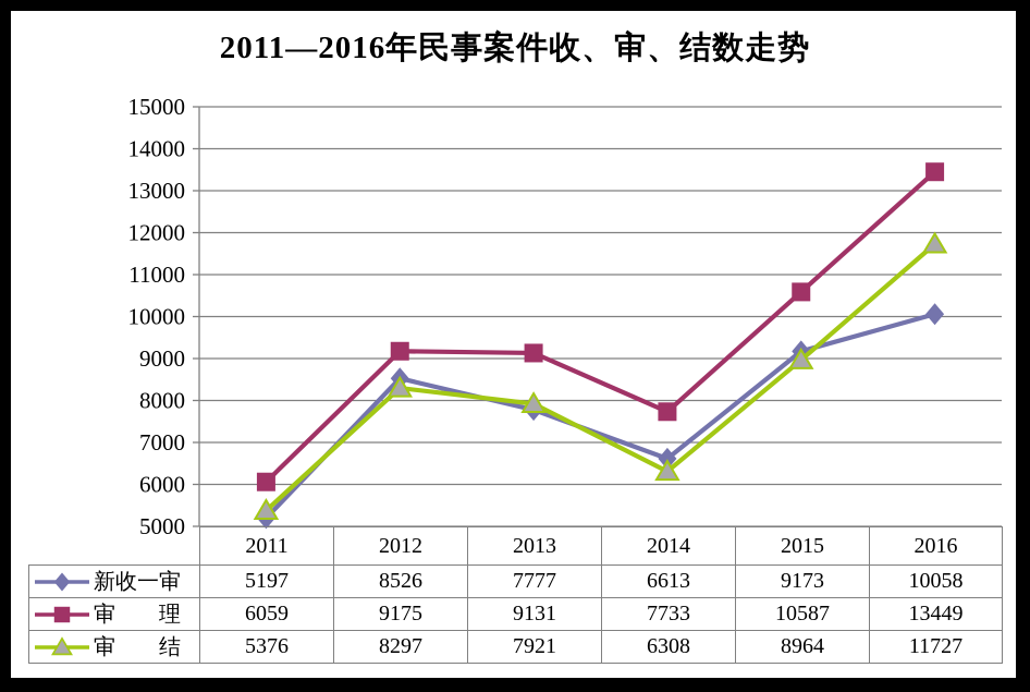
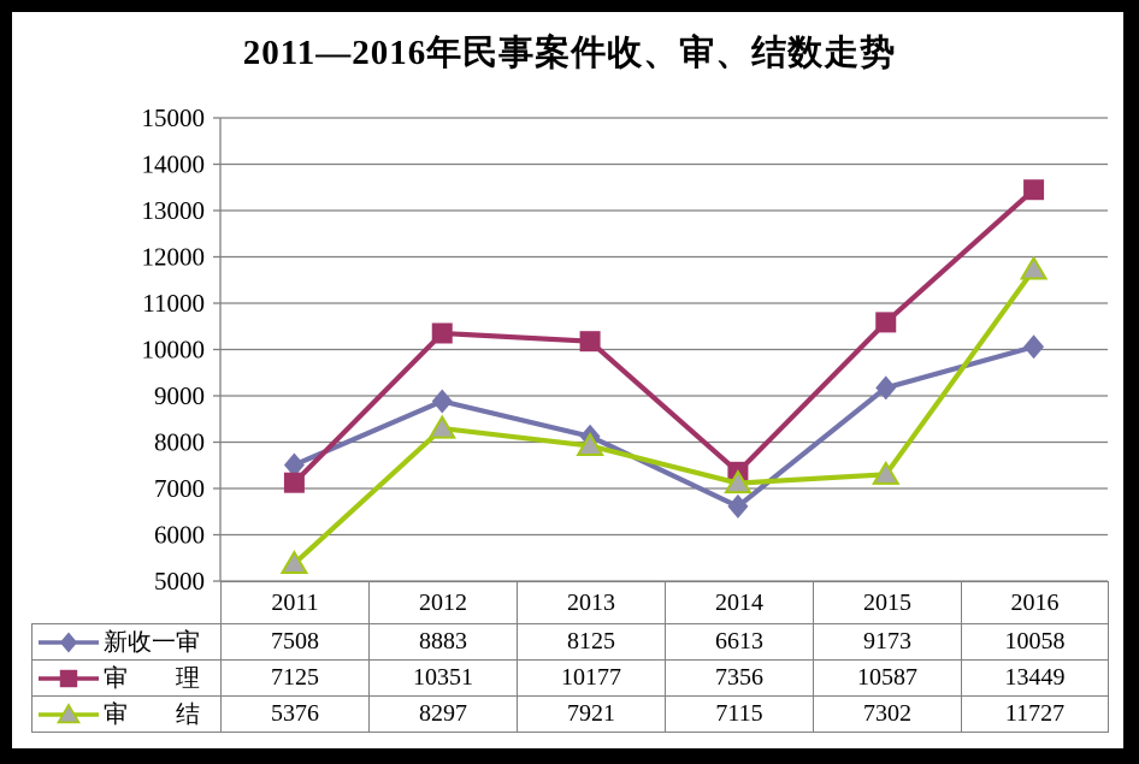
新收一审/2011: 5197 -> 7508
审 理/2011: 6059 -> 7125
新收一审/2012: 8526 -> 8883
审 理/2012: 9175 -> 10351
新收一审/2013: 7777 -> 8125
审 理/2013: 9131 -> 10177
审 理/2014: 7733 -> 7356
审 结/2014: 6308 -> 7115
审 结/2015: 8964 -> 7302
